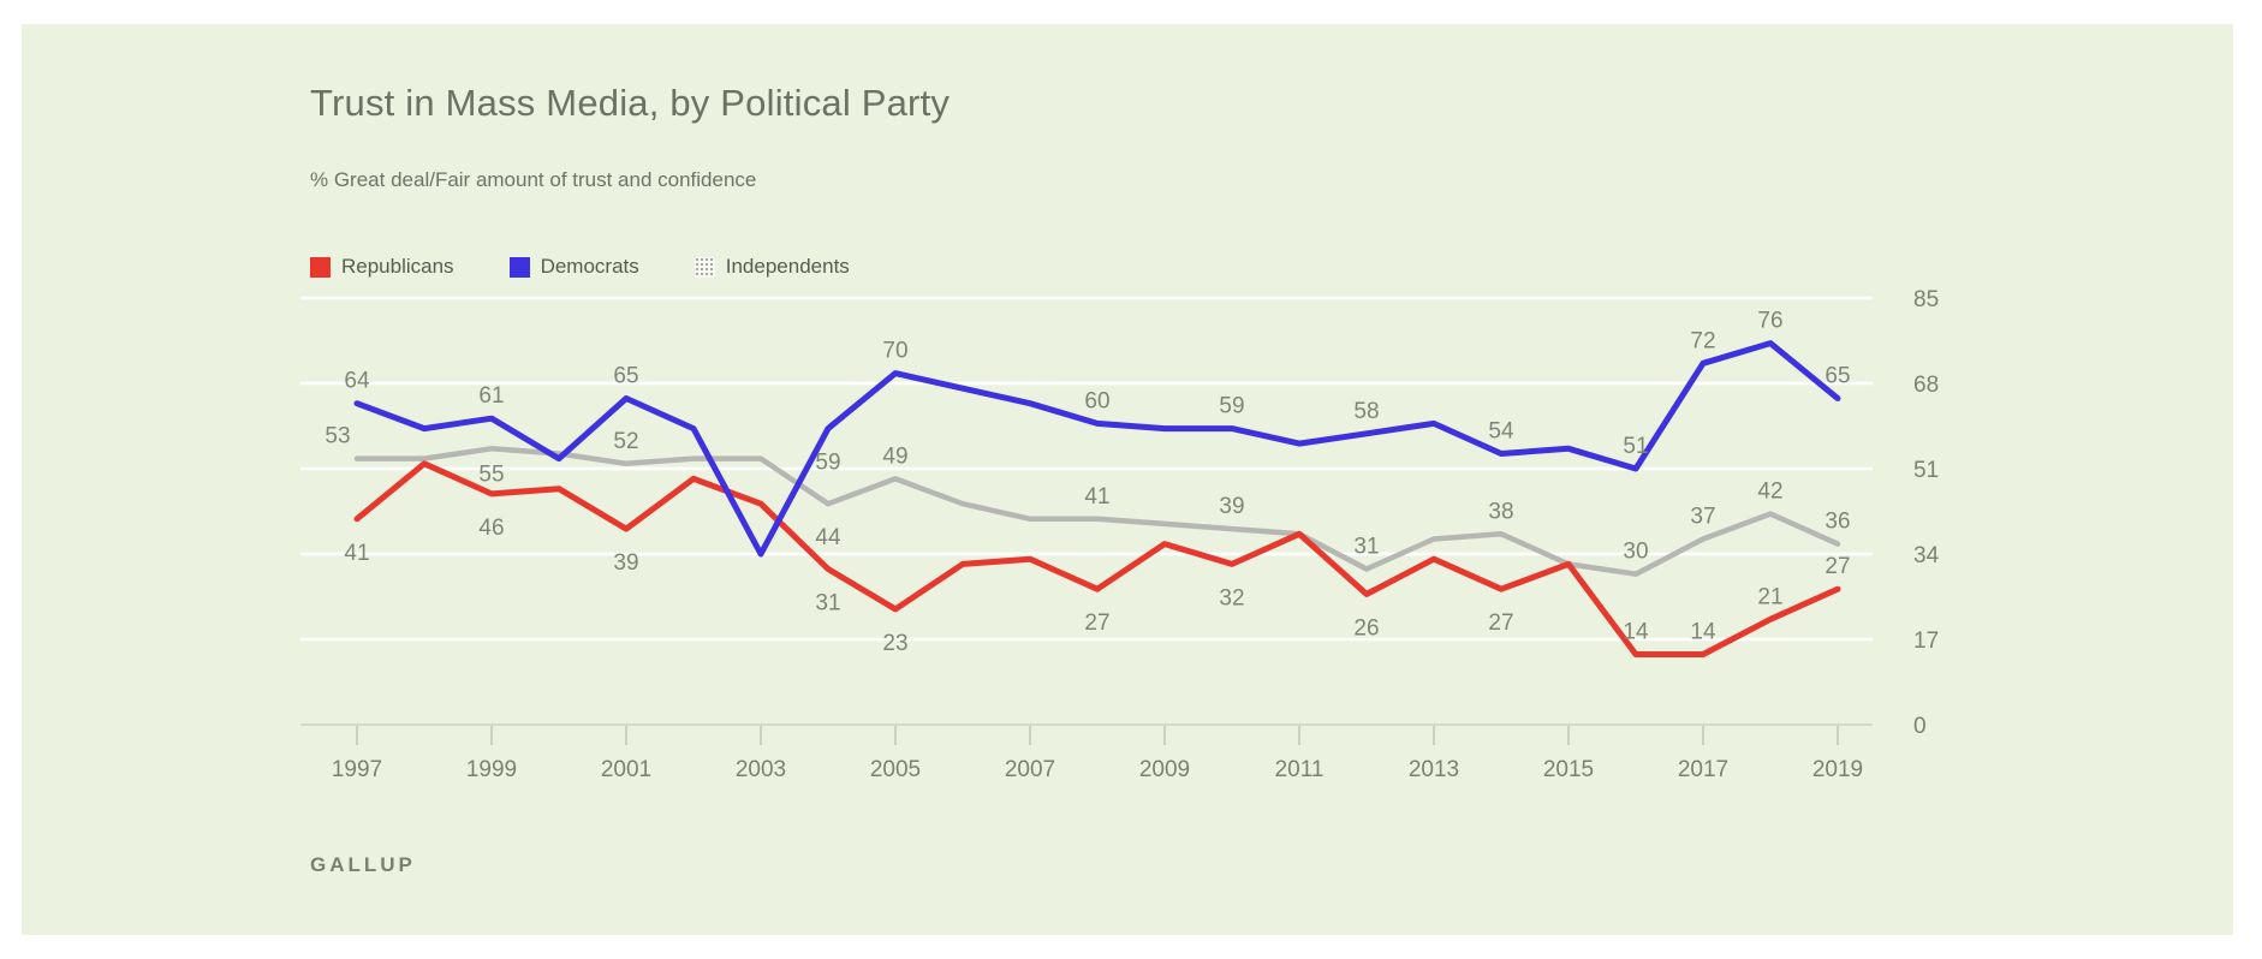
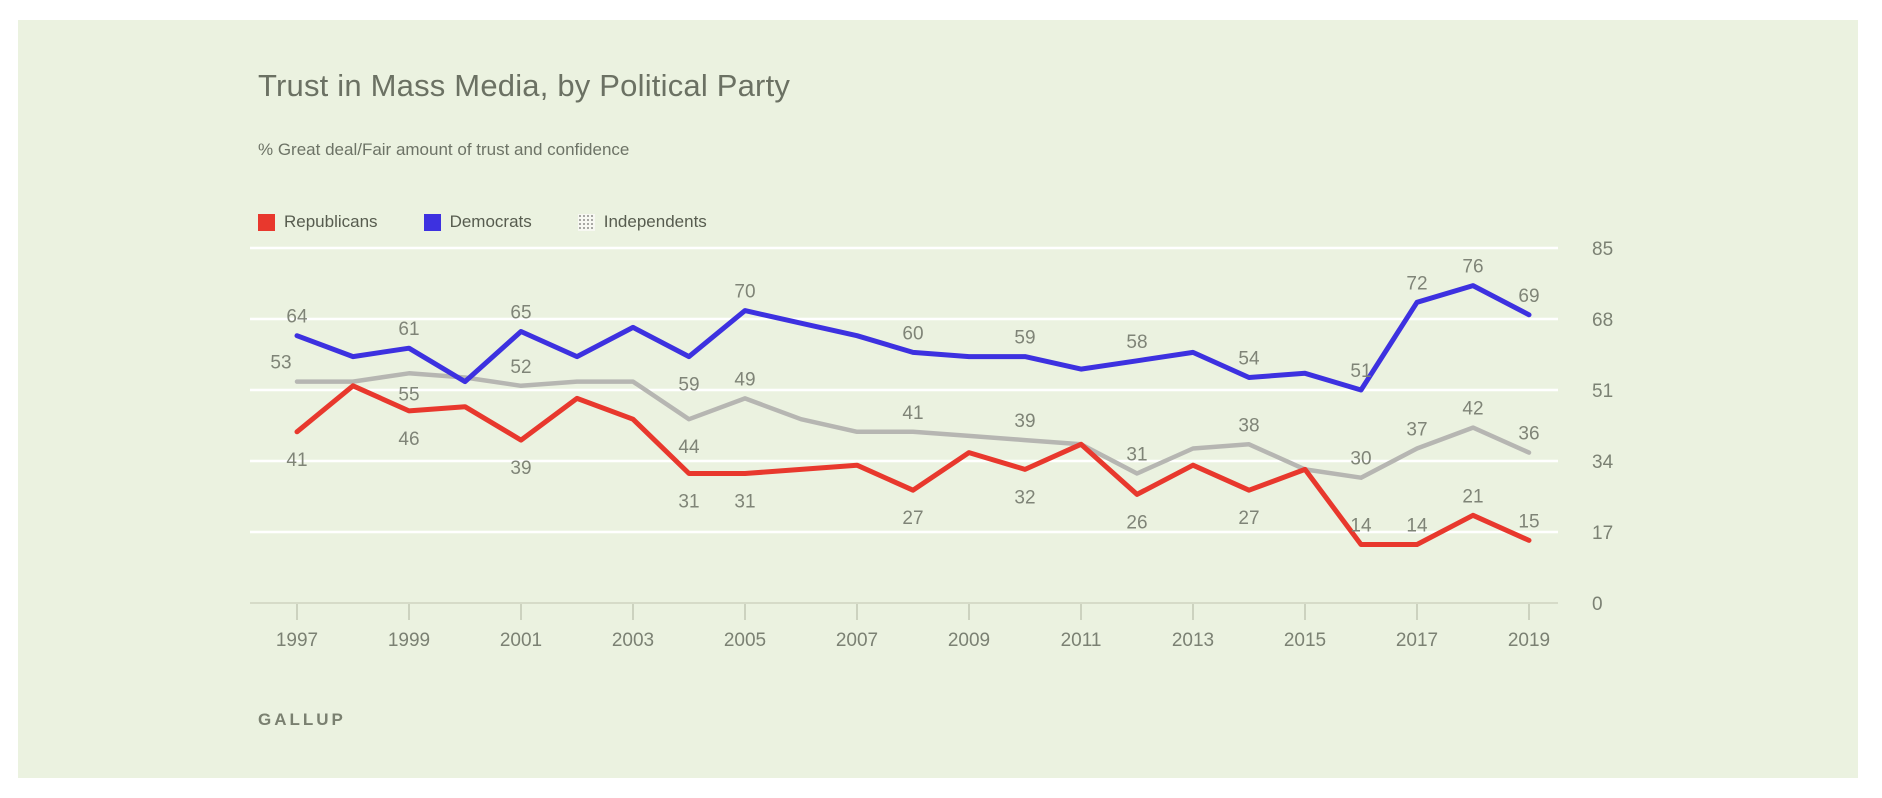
Democrats/2003: 34 -> 66
Republicans/2005: 23 -> 31
Republicans/2019: 27 -> 15
Democrats/2019: 65 -> 69
